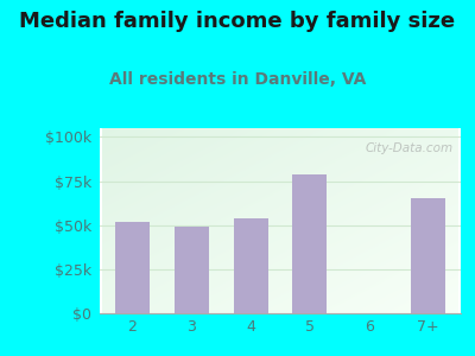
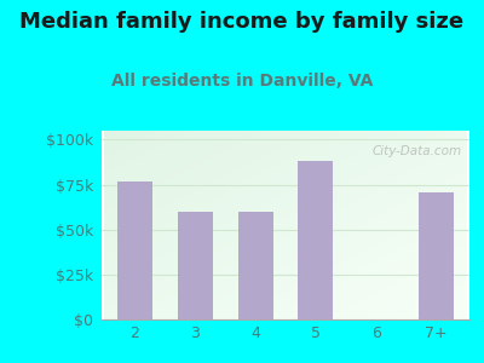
2: $52k -> $77k
3: $49k -> $60k
4: $54k -> $60k
5: $79k -> $88k
7+: $65k -> $71k
